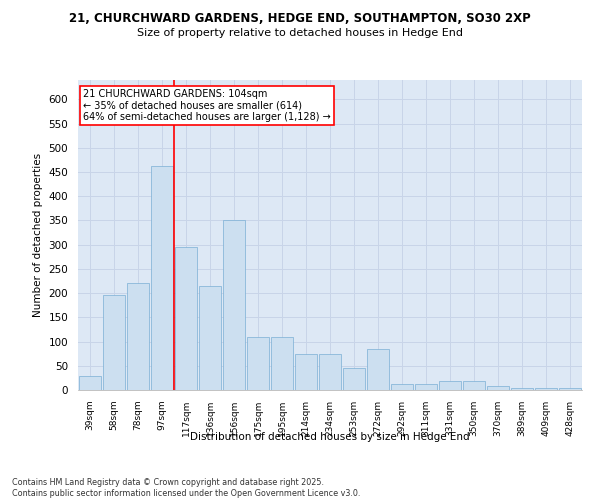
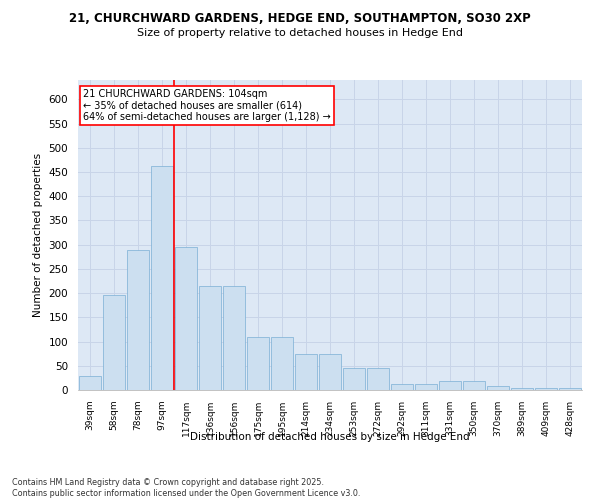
78sqm: 220 -> 290
156sqm: 350 -> 215
272sqm: 85 -> 45
